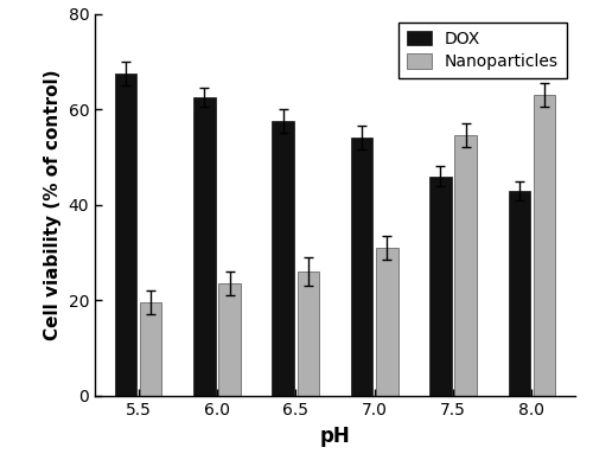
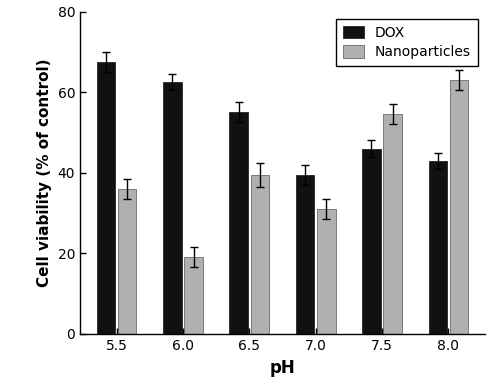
Nanoparticles/5.5: 19.5 -> 36.0
Nanoparticles/6.0: 23.5 -> 19.0
DOX/6.5: 57.5 -> 55.0
Nanoparticles/6.5: 26.0 -> 39.5
DOX/7.0: 54.0 -> 39.5
